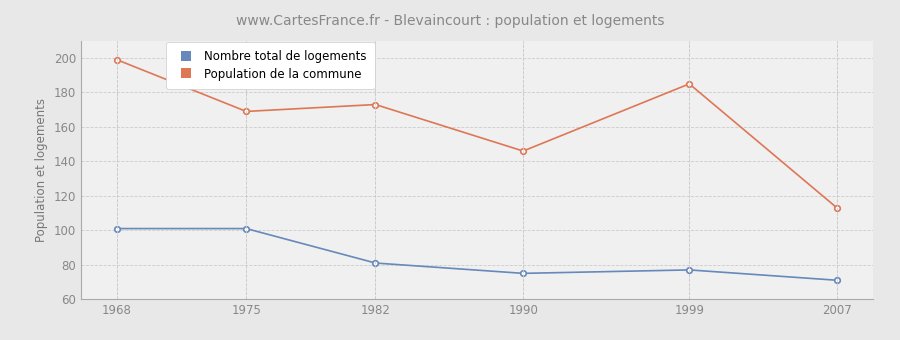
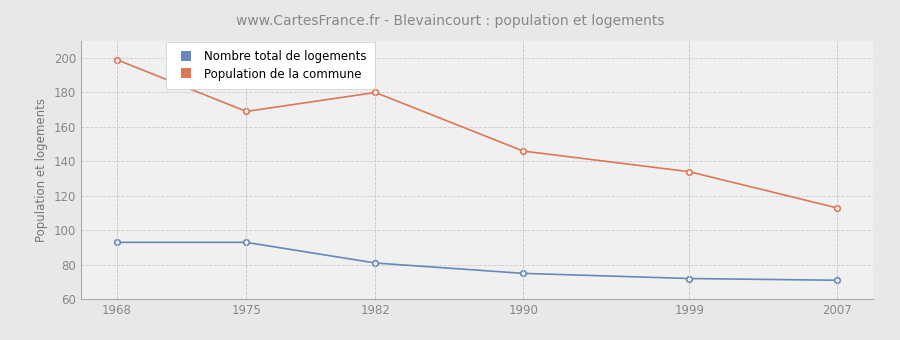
Nombre total de logements/1968: 101 -> 93
Nombre total de logements/1975: 101 -> 93
Population de la commune/1982: 173 -> 180
Nombre total de logements/1999: 77 -> 72
Population de la commune/1999: 185 -> 134
